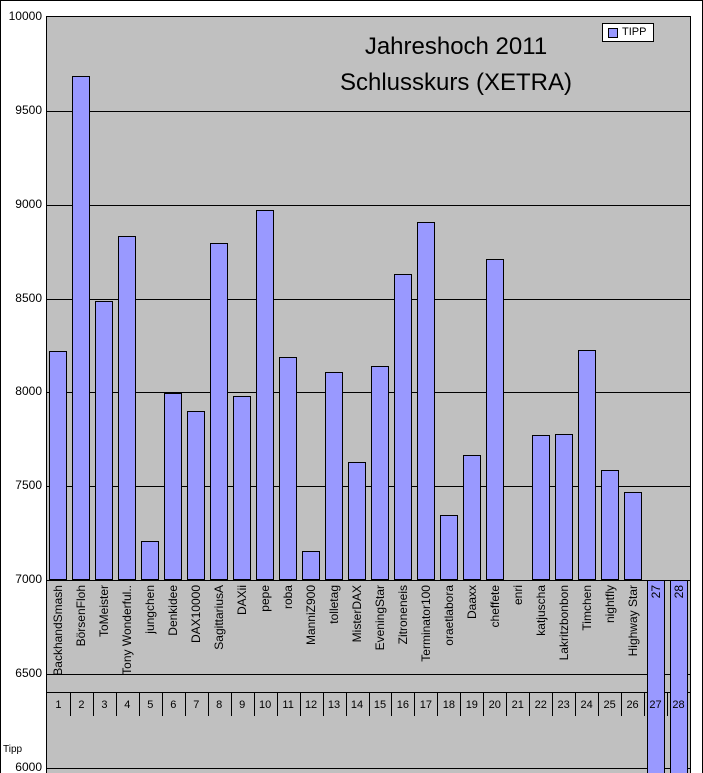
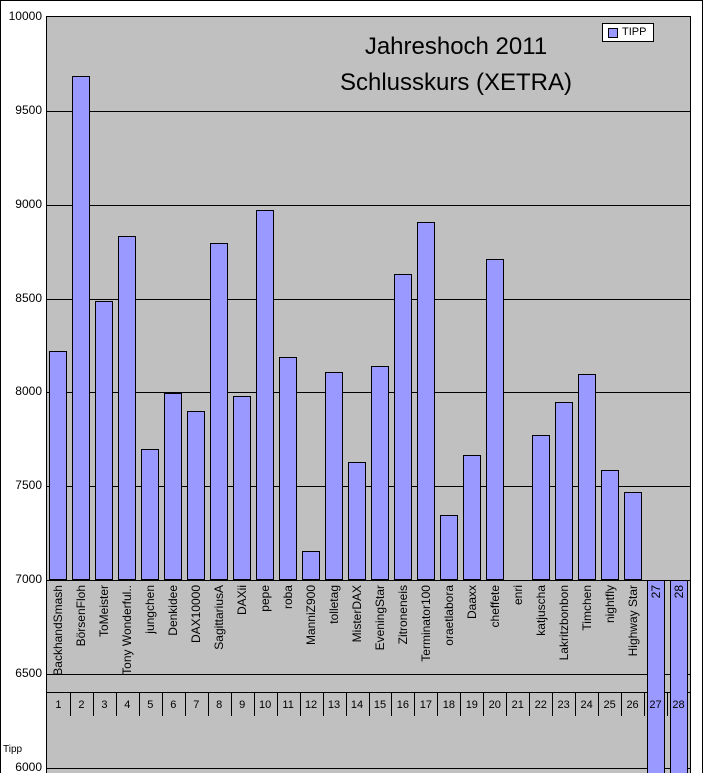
jungchen: 7210 -> 7700
Lakritzbonbon: 7780 -> 7950
Timchen: 8220 -> 8100
